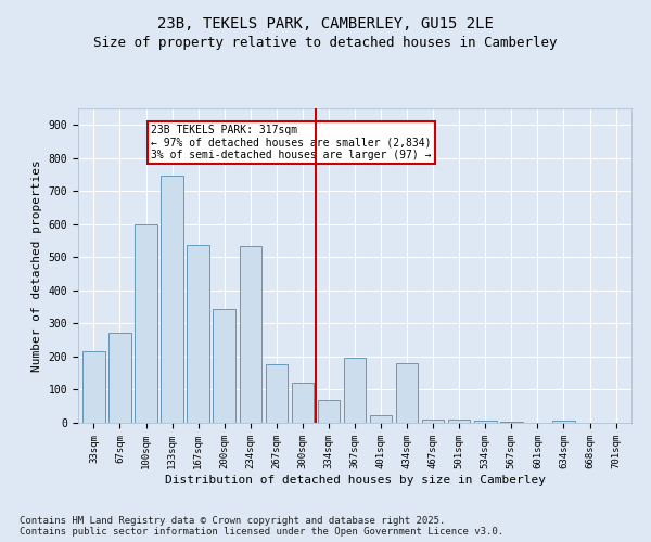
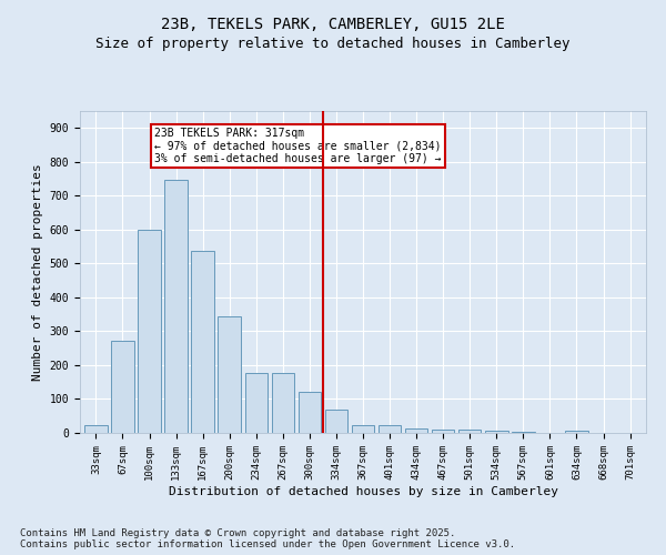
33sqm: 215 -> 22
234sqm: 535 -> 178
367sqm: 195 -> 22
434sqm: 180 -> 12
